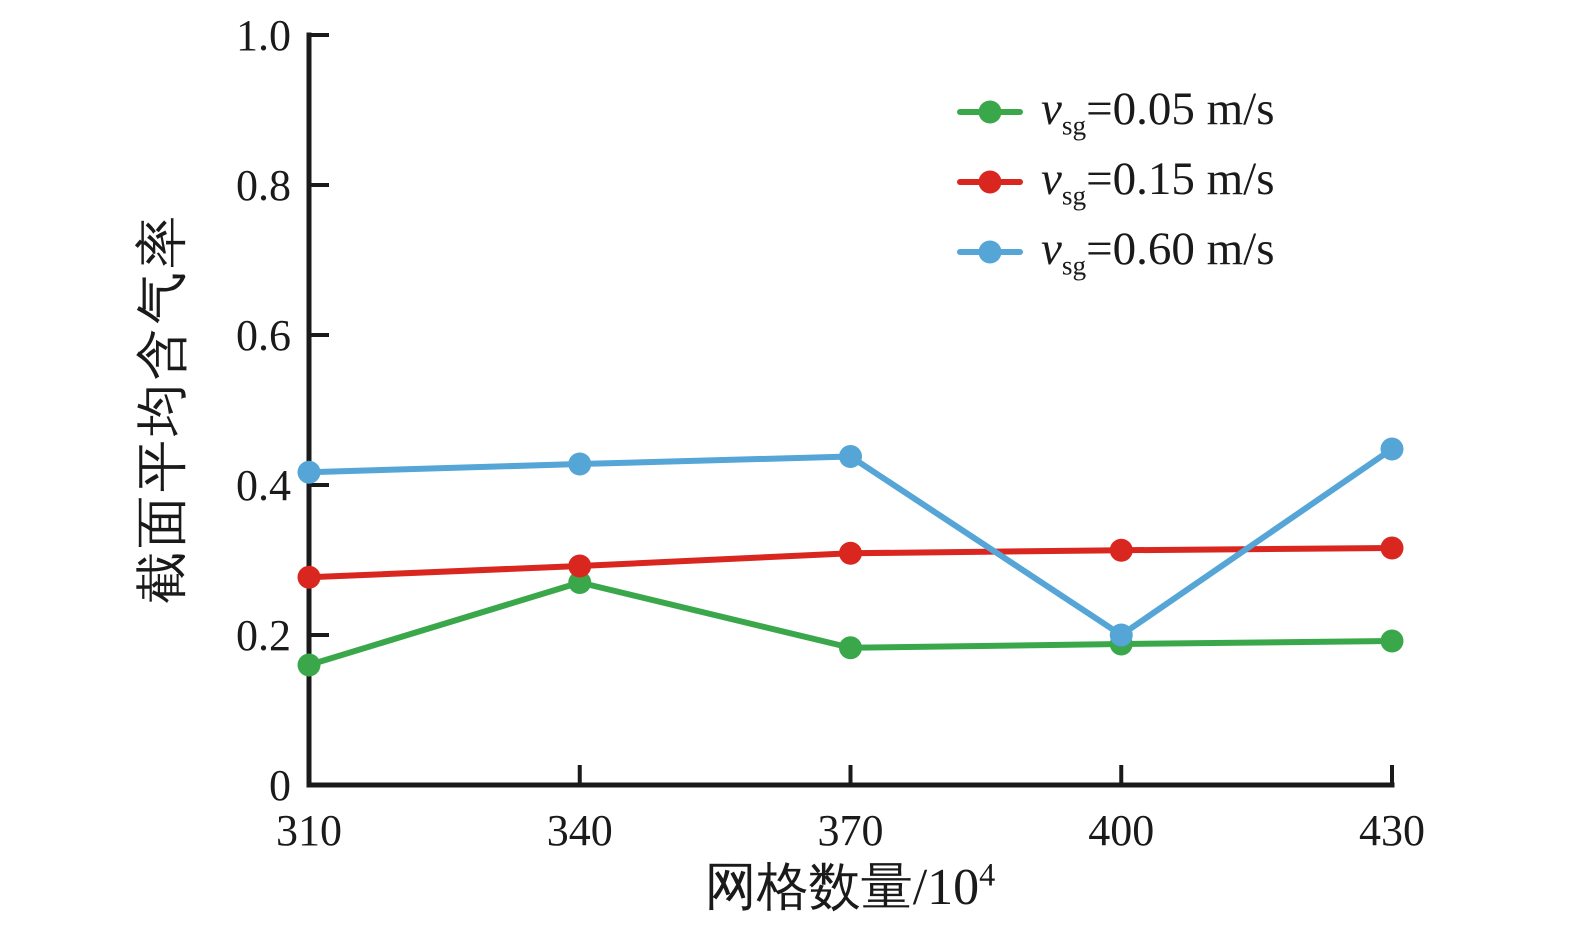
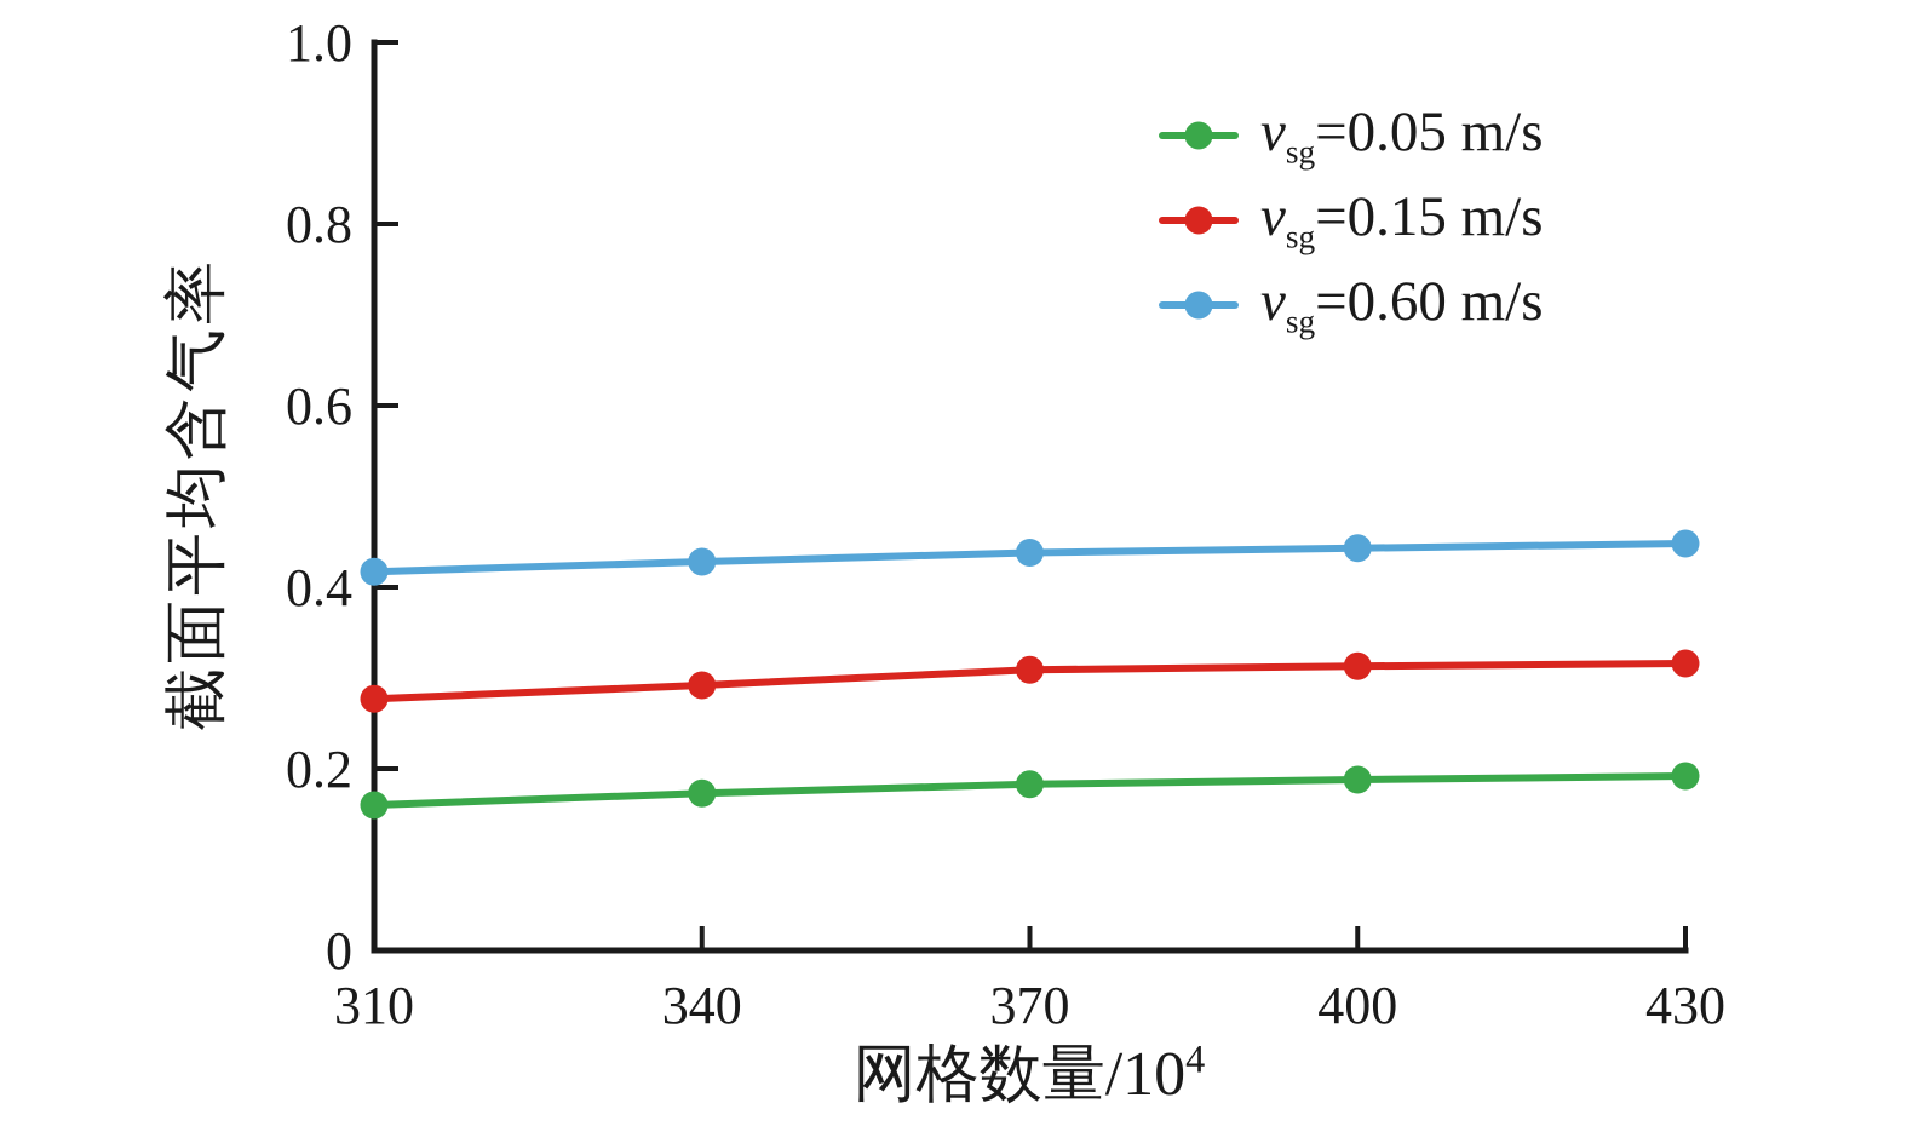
vsg=0.05 m/s/340: 0.27 -> 0.17
vsg=0.60 m/s/400: 0.20 -> 0.44
